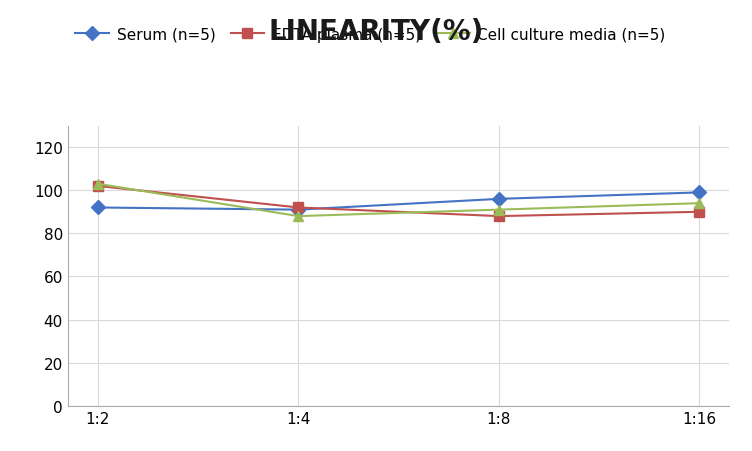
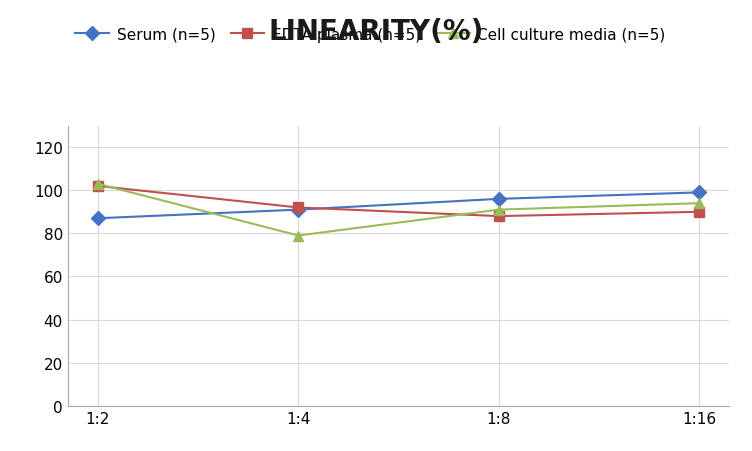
Serum (n=5)/1:2: 92 -> 87
Cell culture media (n=5)/1:4: 88 -> 79
